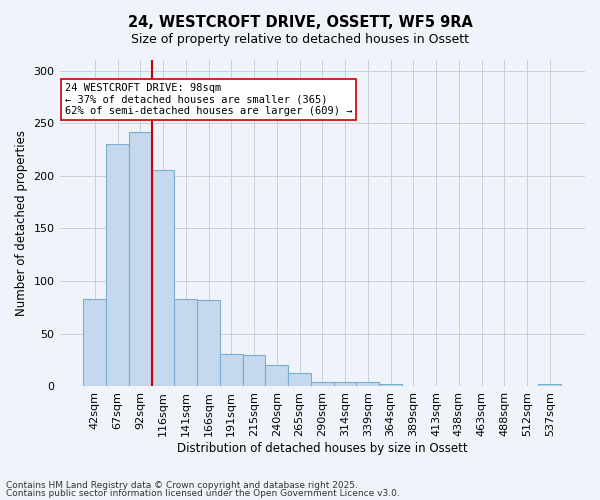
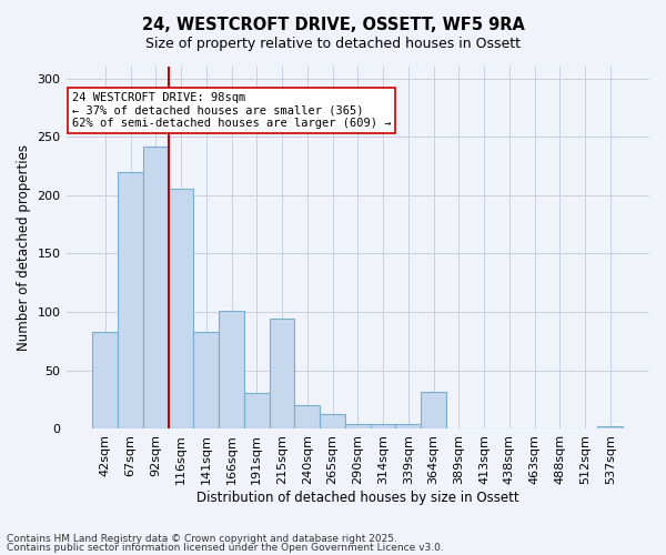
67sqm: 230 -> 220
166sqm: 82 -> 101
215sqm: 30 -> 94
364sqm: 2 -> 32
